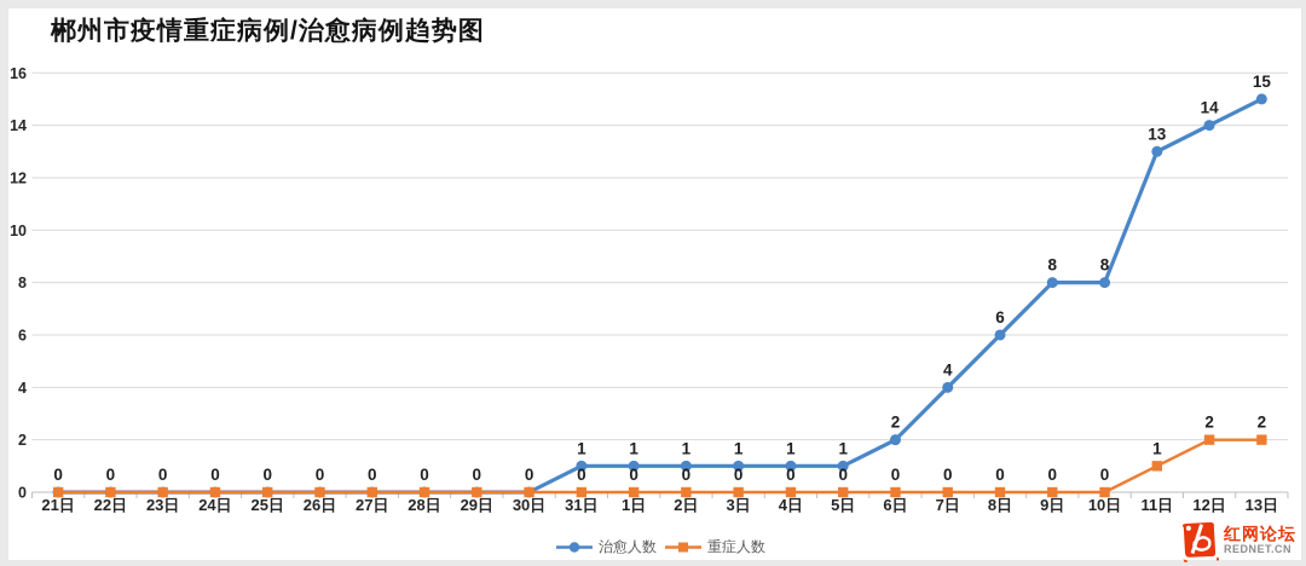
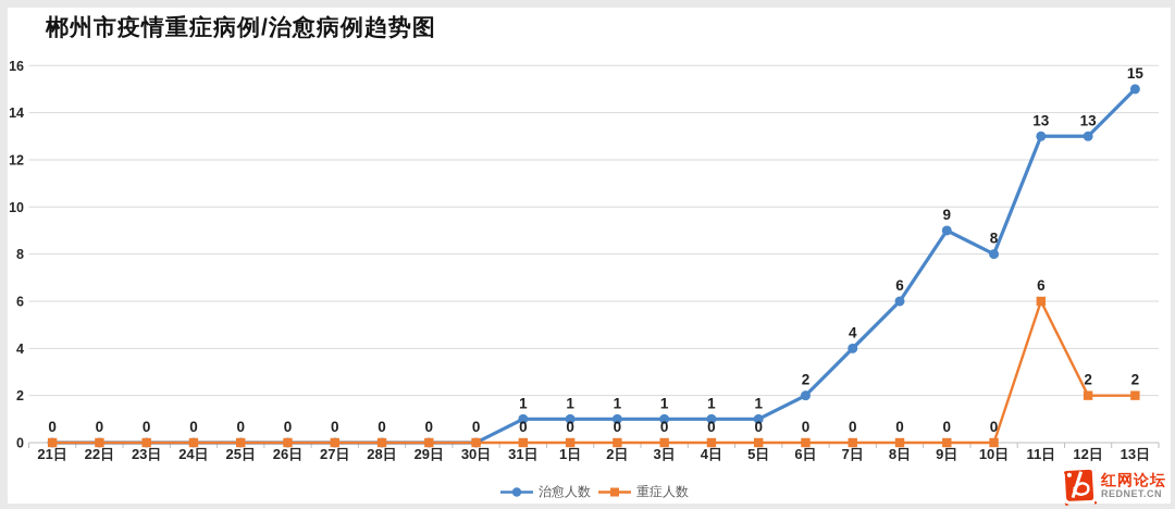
治愈人数/9日: 8 -> 9
重症人数/11日: 1 -> 6
治愈人数/12日: 14 -> 13
